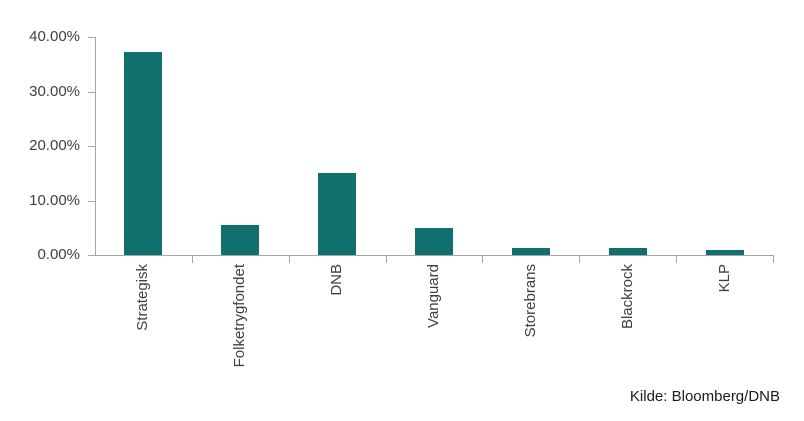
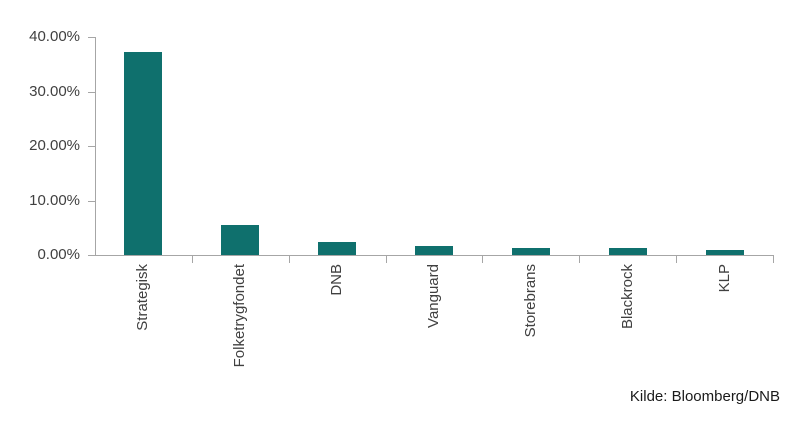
DNB: 15% -> 2%
Vanguard: 5% -> 2%
